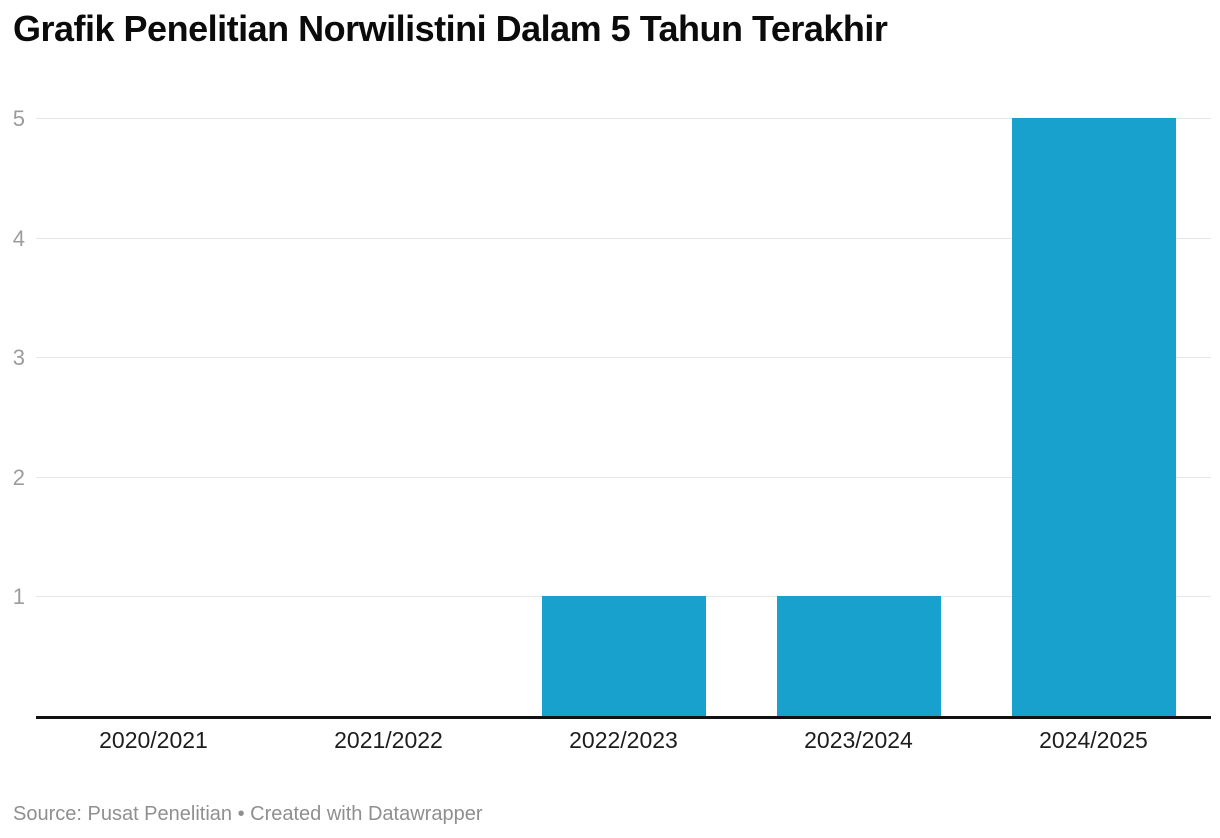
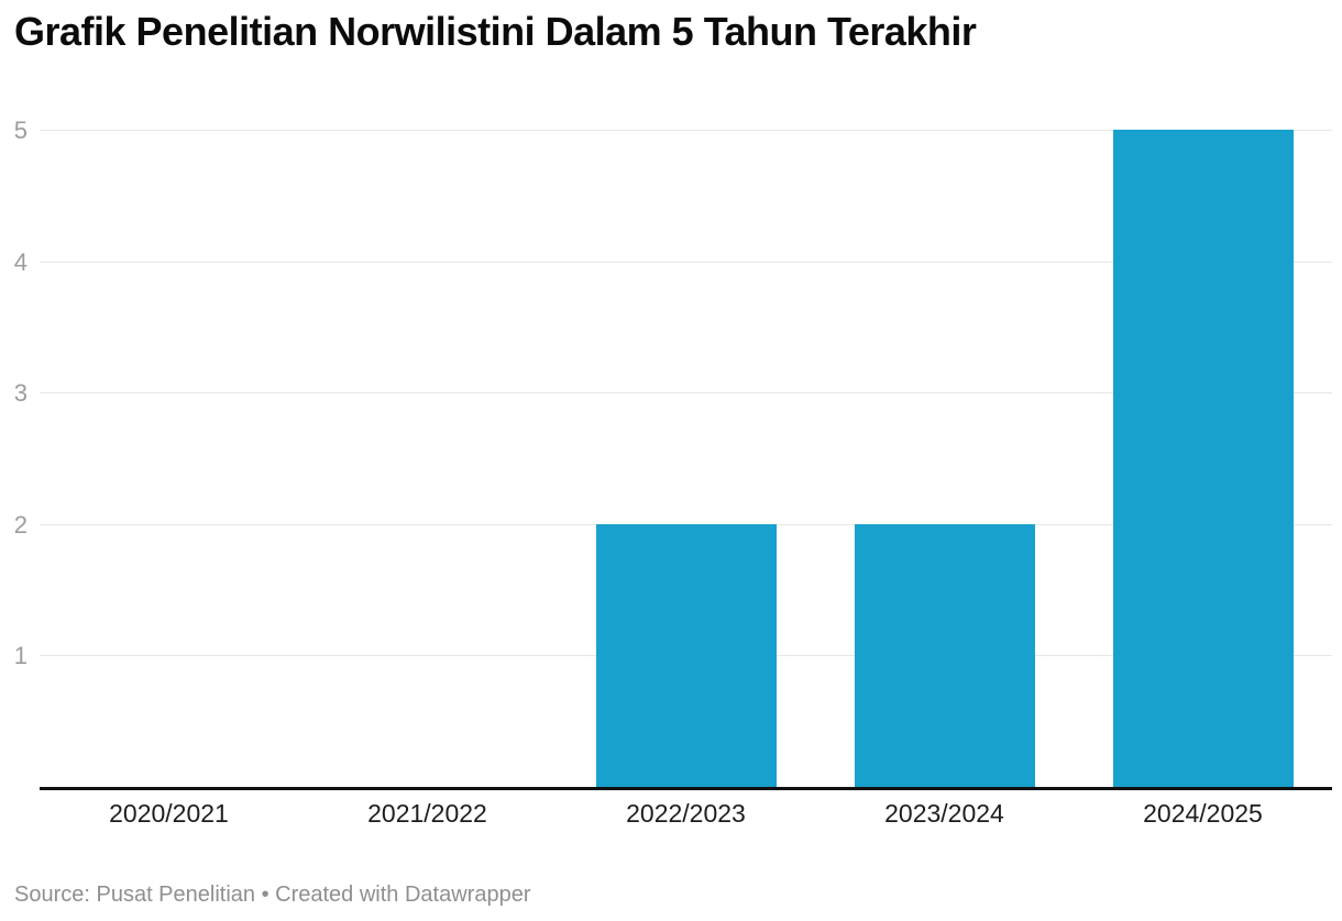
2022/2023: 1 -> 2
2023/2024: 1 -> 2
